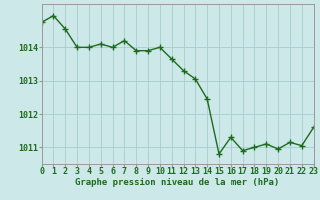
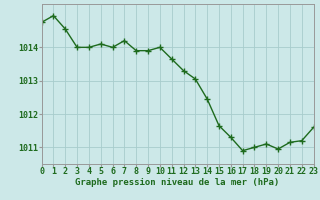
15: 1010.80 -> 1011.65
22: 1011.05 -> 1011.20
